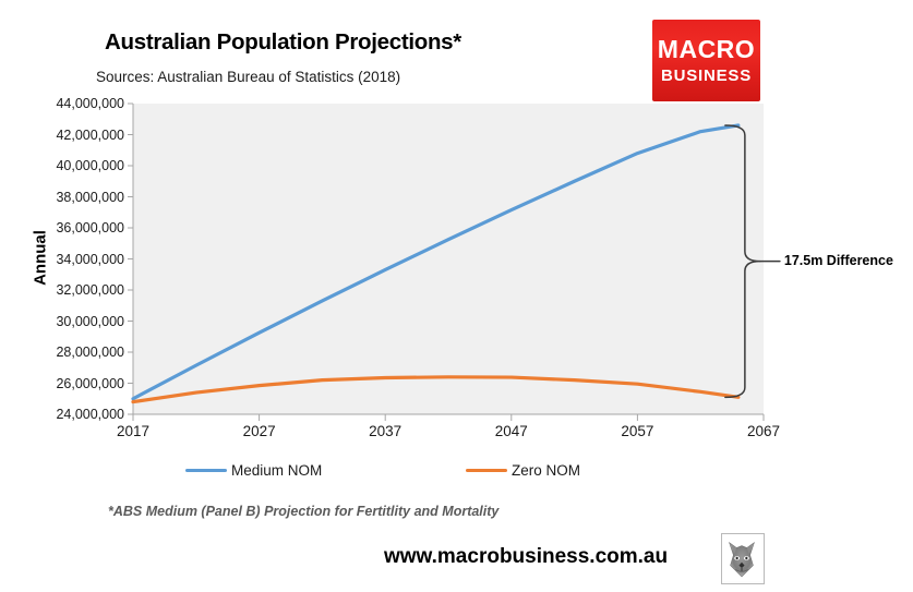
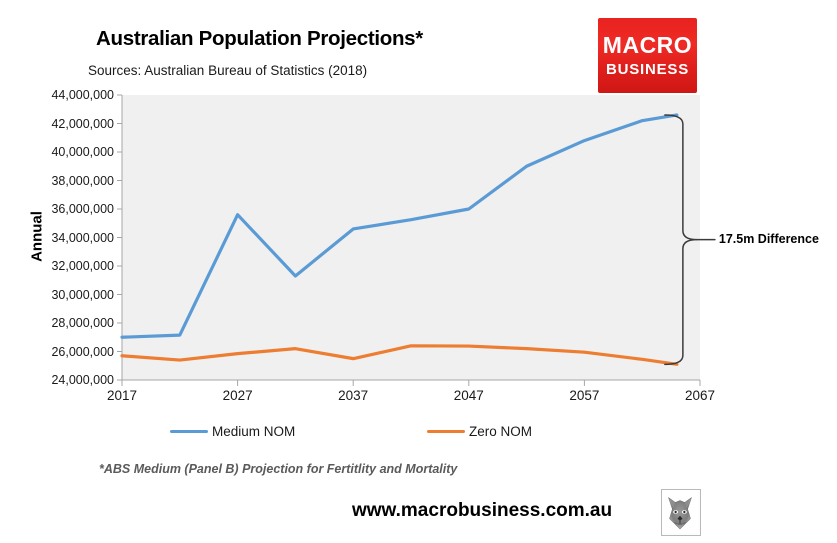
Medium NOM/2017: 25000000 -> 27000000
Zero NOM/2017: 24800000 -> 25700000
Medium NOM/2027: 29200000 -> 35600000
Medium NOM/2037: 33300000 -> 34600000
Zero NOM/2037: 26400000 -> 25500000
Medium NOM/2047: 37200000 -> 36000000
